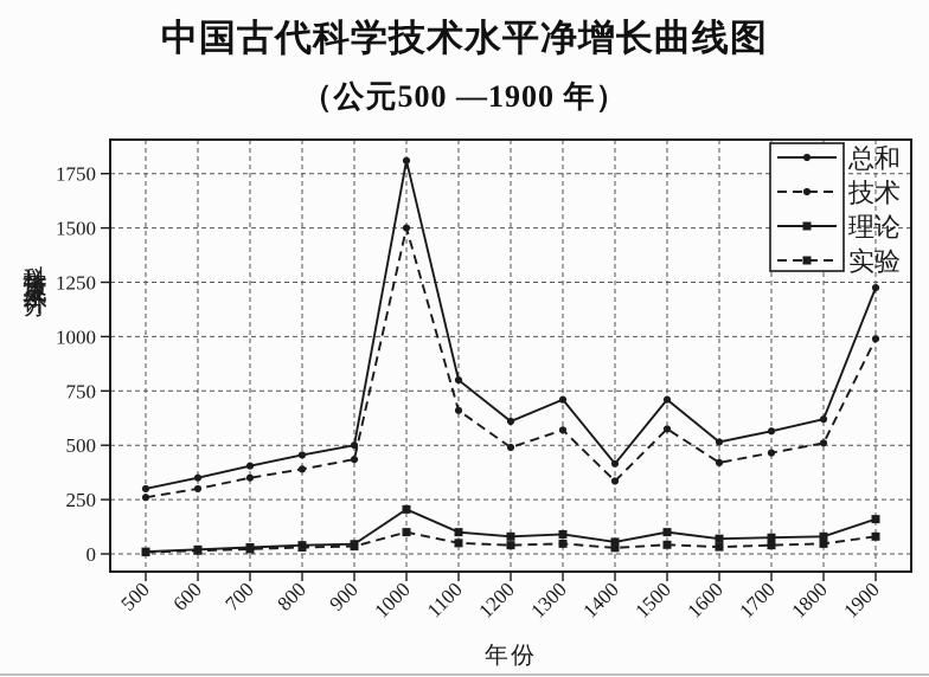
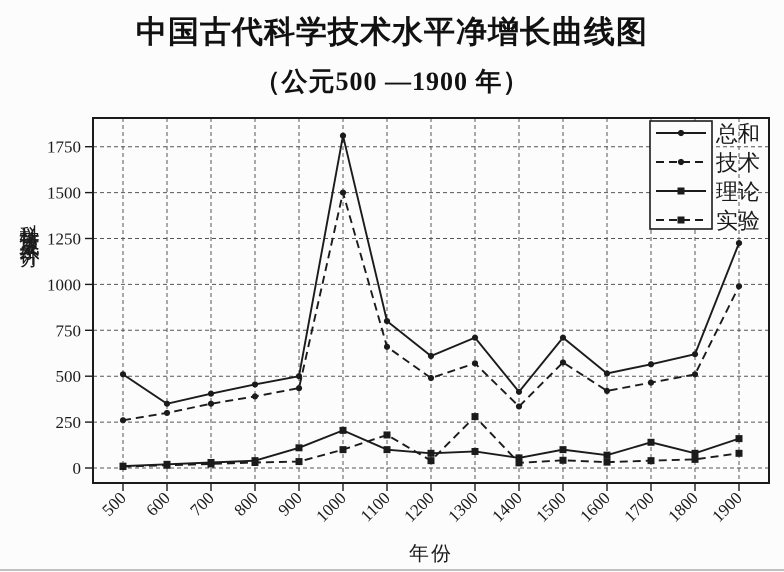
总和/500: 300 -> 510
理论/900: 40 -> 110
实验/1100: 50 -> 180
实验/1300: 50 -> 280
理论/1700: 80 -> 140
